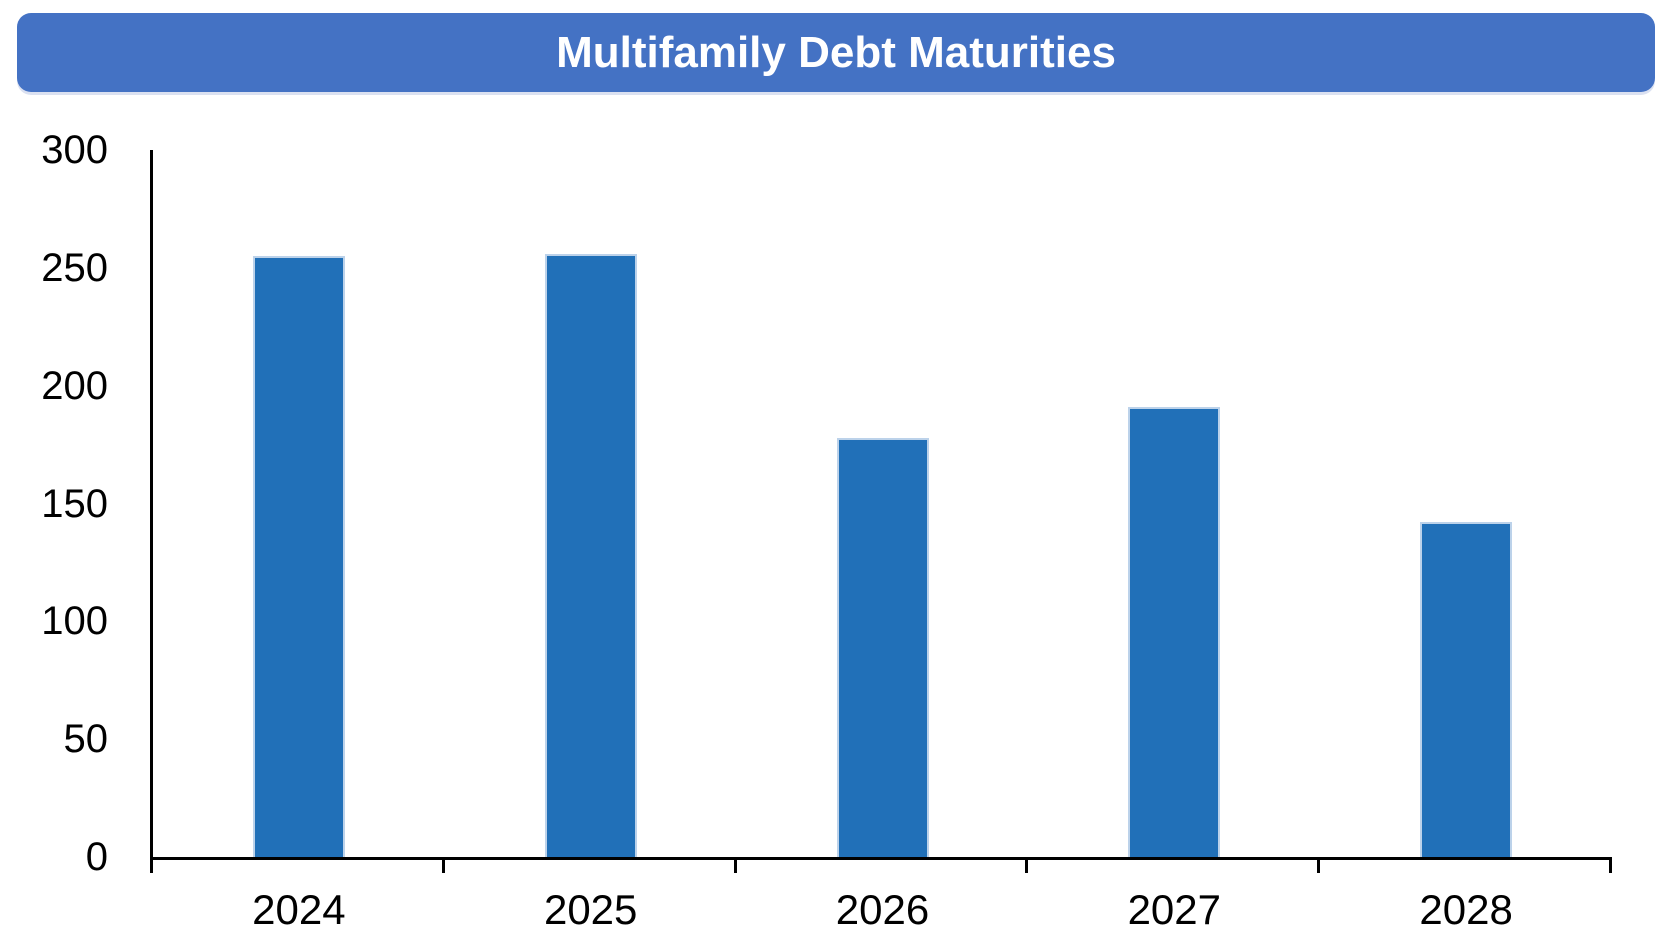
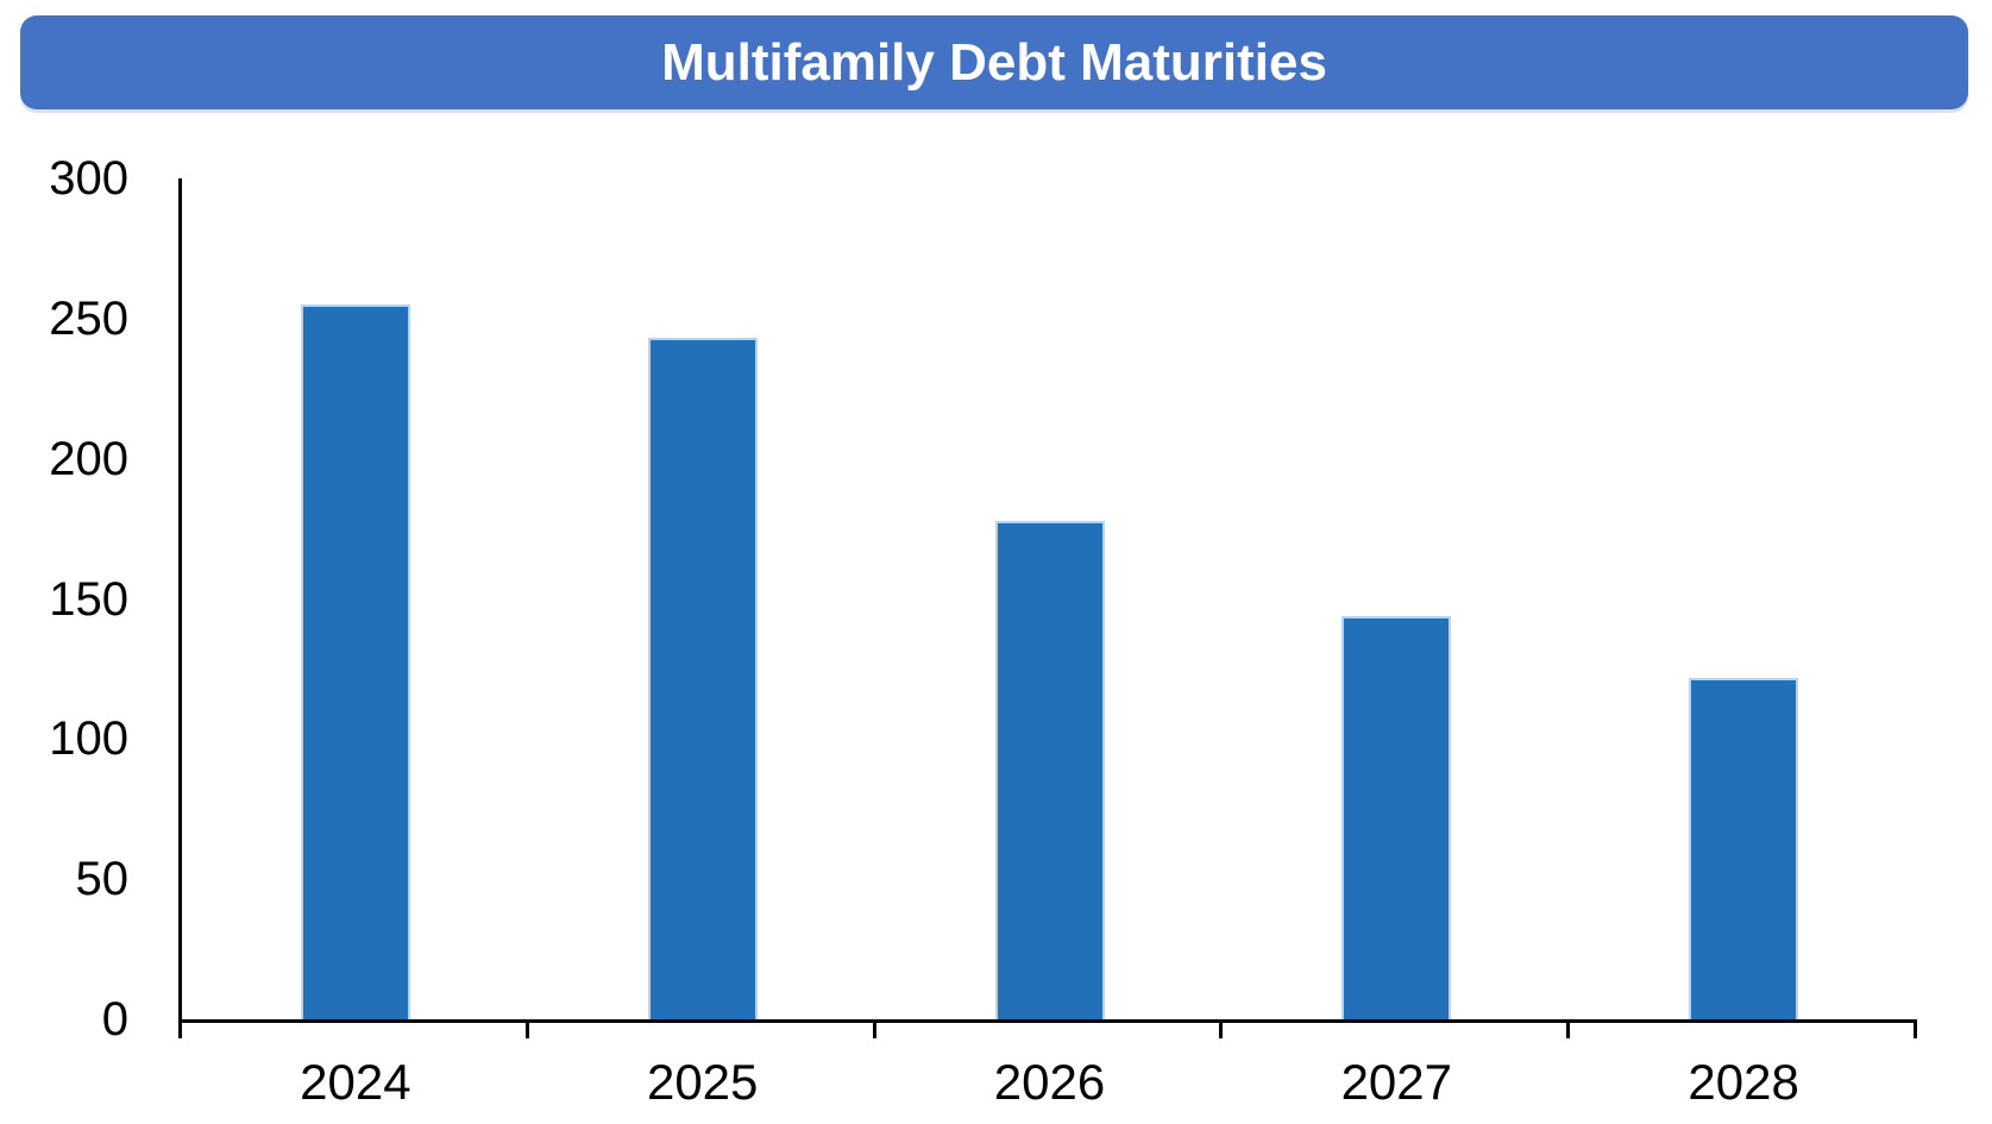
2025: 256 -> 243
2027: 191 -> 144
2028: 142 -> 122
